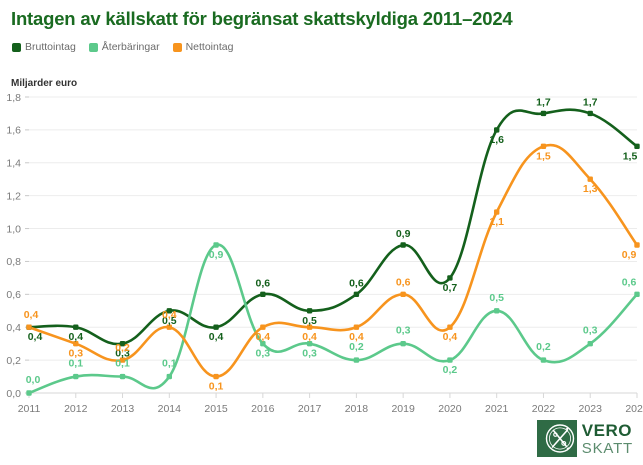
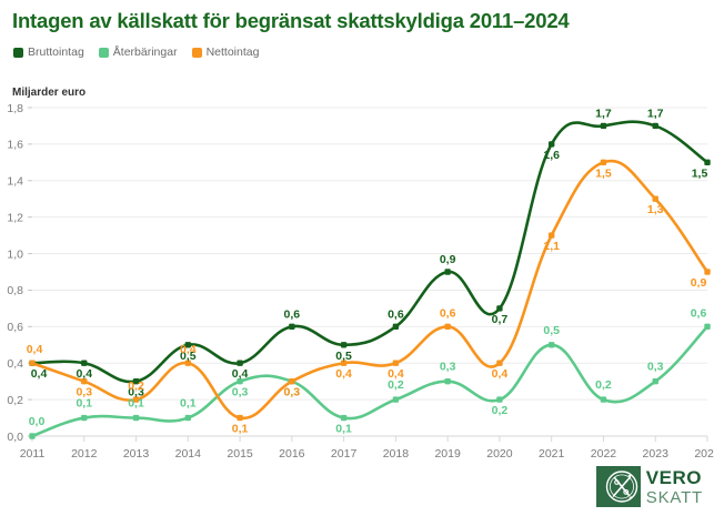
Återbäringar/2015: 0,9 -> 0,3
Nettointag/2016: 0,4 -> 0,3
Återbäringar/2017: 0,3 -> 0,1
